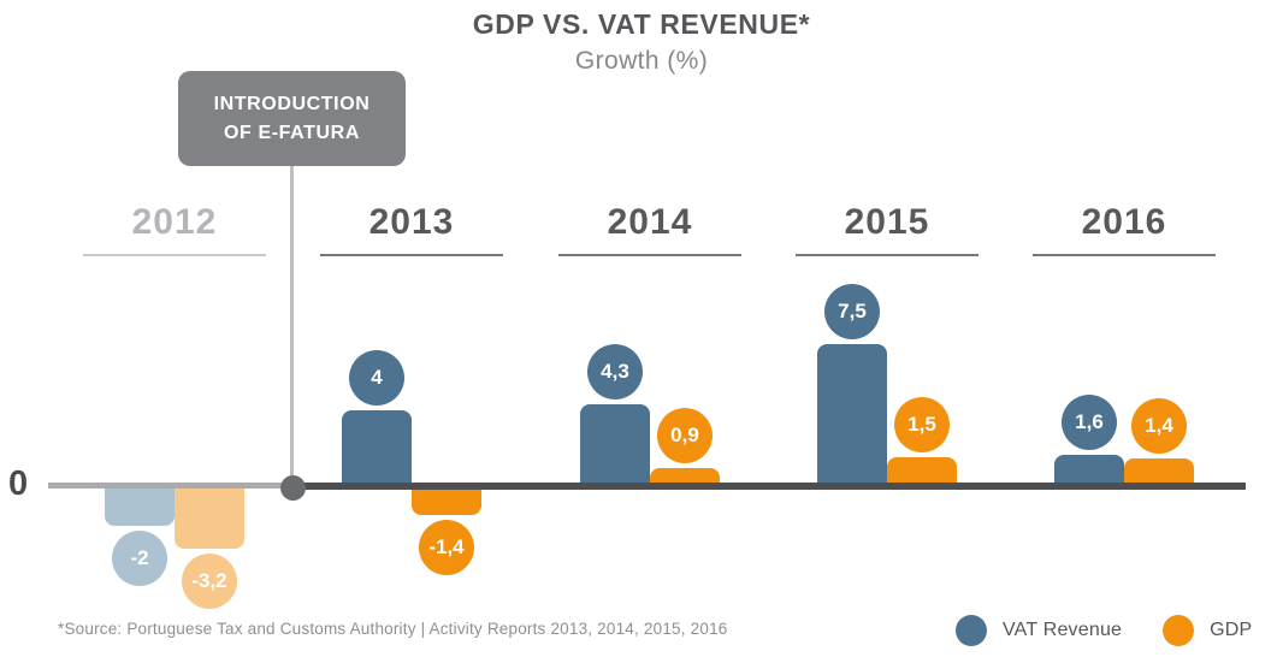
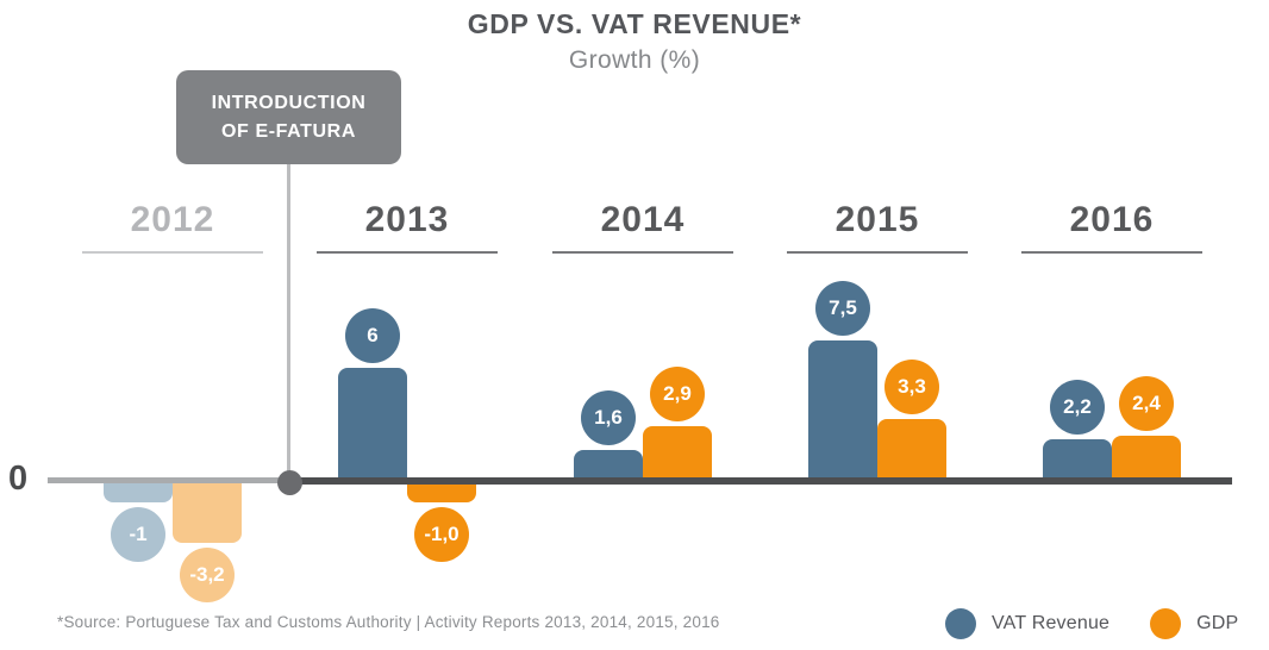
VAT Revenue/2012: -2 -> -1
VAT Revenue/2013: 4 -> 6
GDP/2013: -1,4 -> -1,0
VAT Revenue/2014: 4,3 -> 1,6
GDP/2014: 0,9 -> 2,9
GDP/2015: 1,5 -> 3,3
VAT Revenue/2016: 1,6 -> 2,2
GDP/2016: 1,4 -> 2,4
